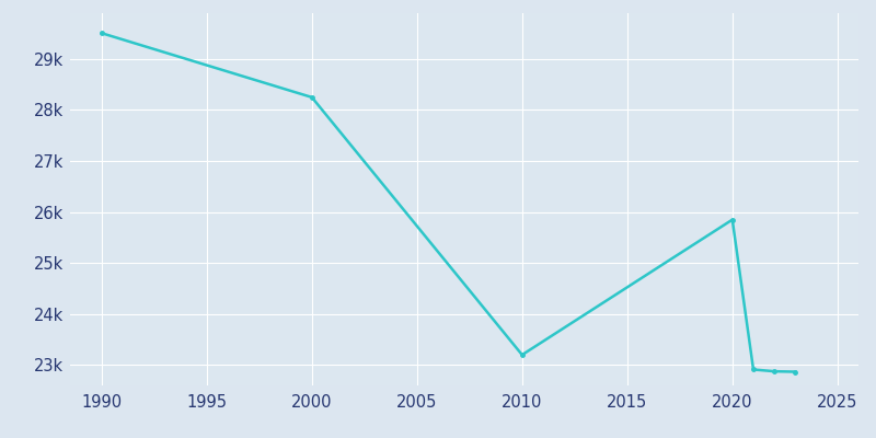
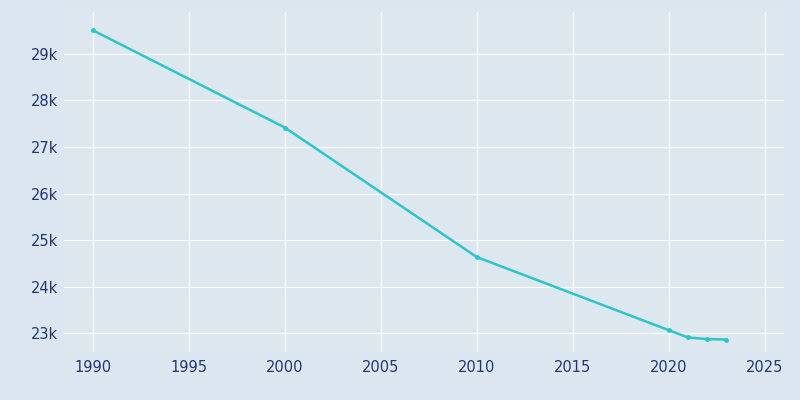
2000: 28.25k -> 27.42k
2010: 23.20k -> 24.64k
2020: 25.85k -> 23.07k
